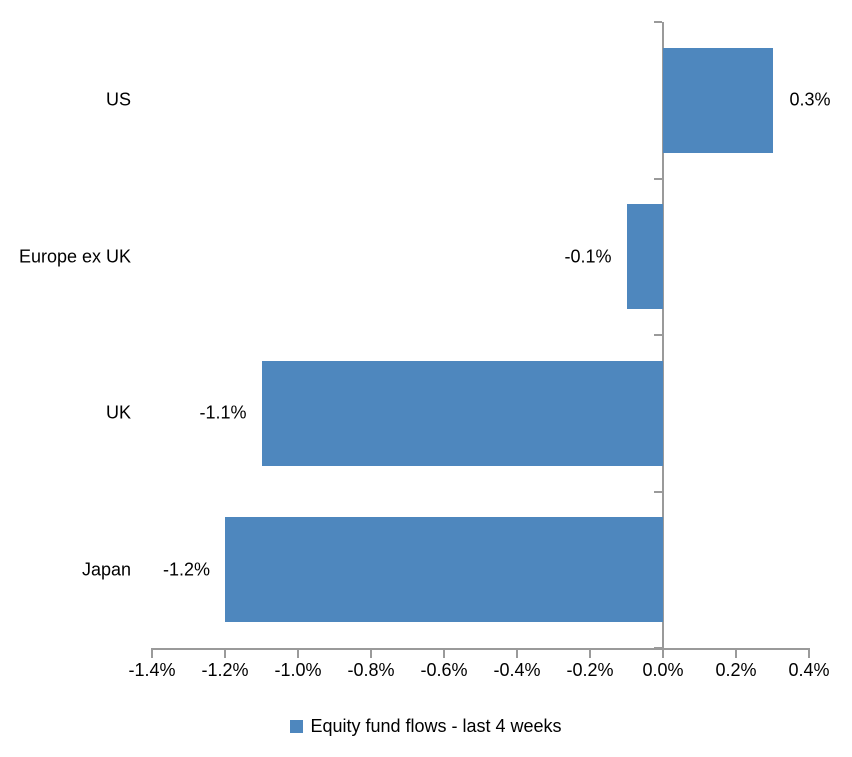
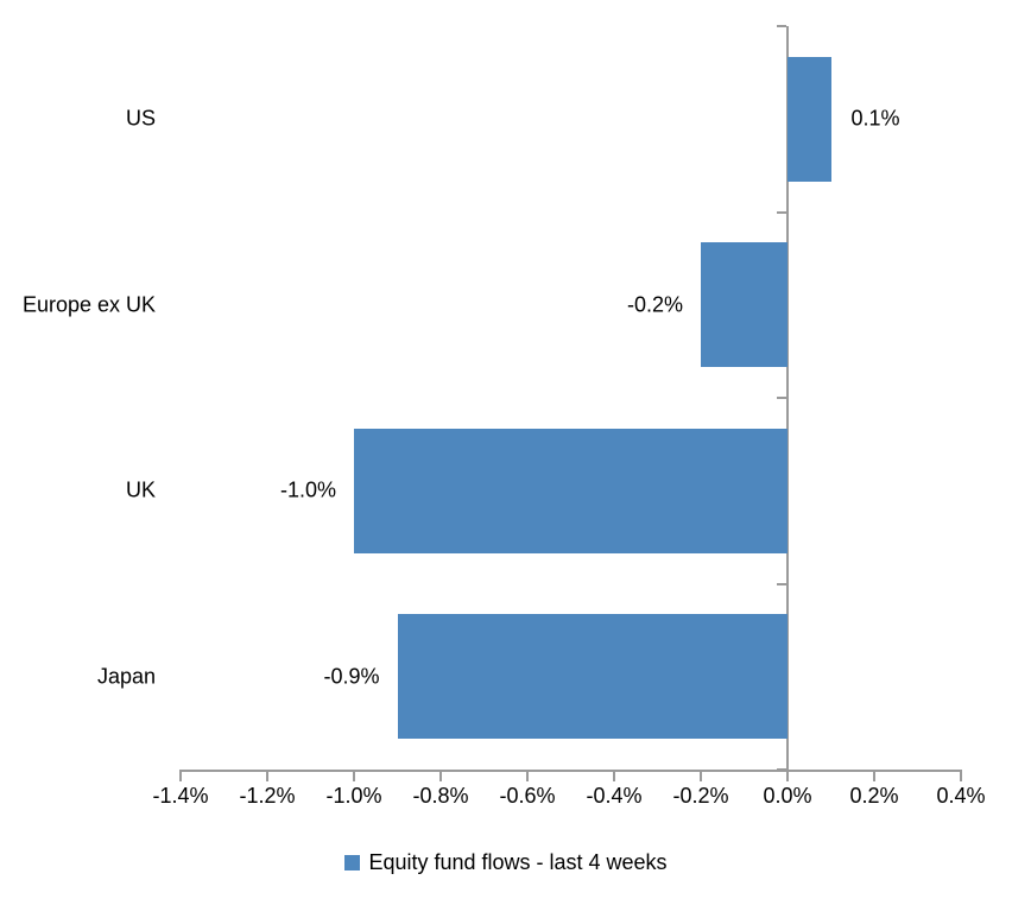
US: 0.3% -> 0.1%
Europe ex UK: -0.1% -> -0.2%
UK: -1.1% -> -1.0%
Japan: -1.2% -> -0.9%
